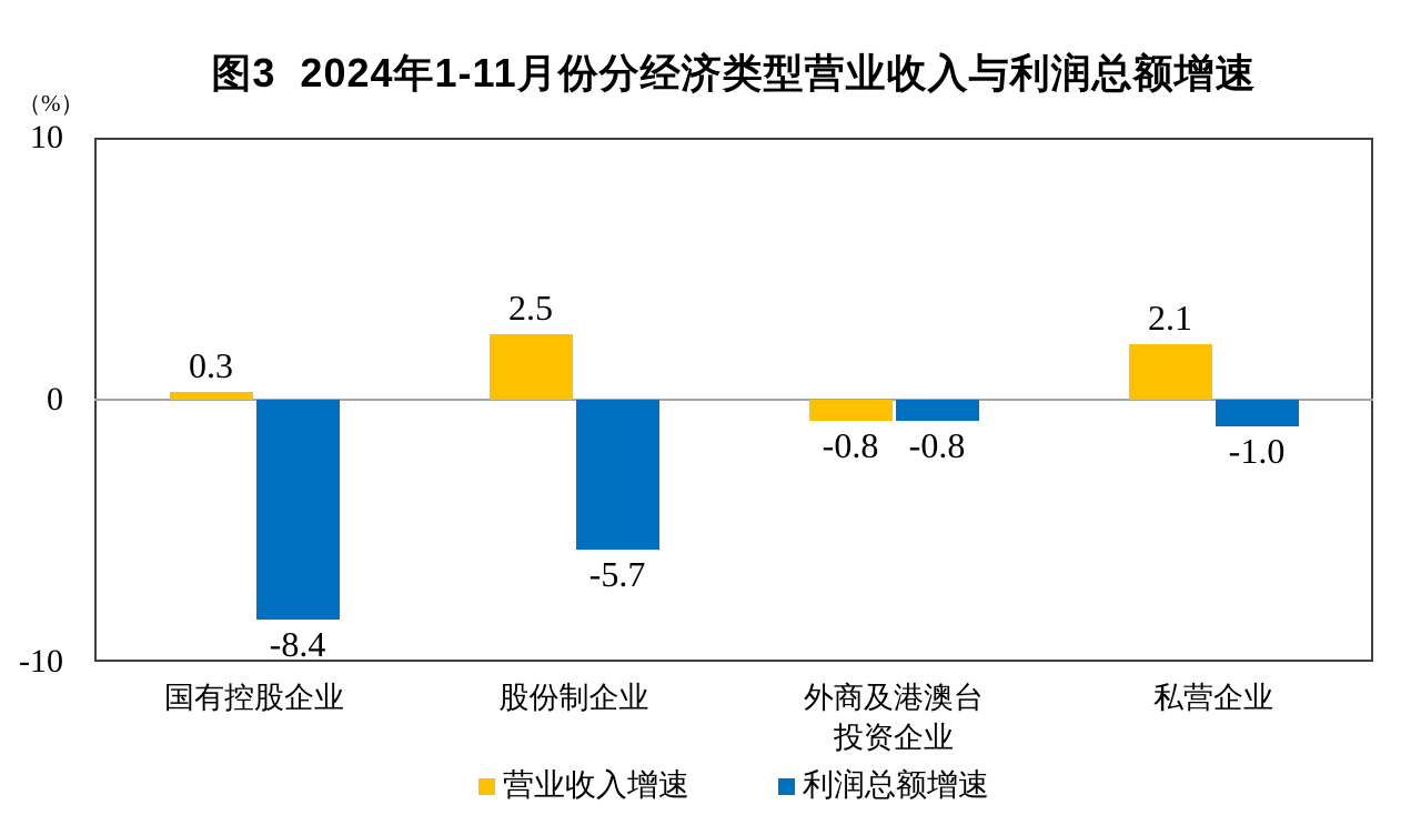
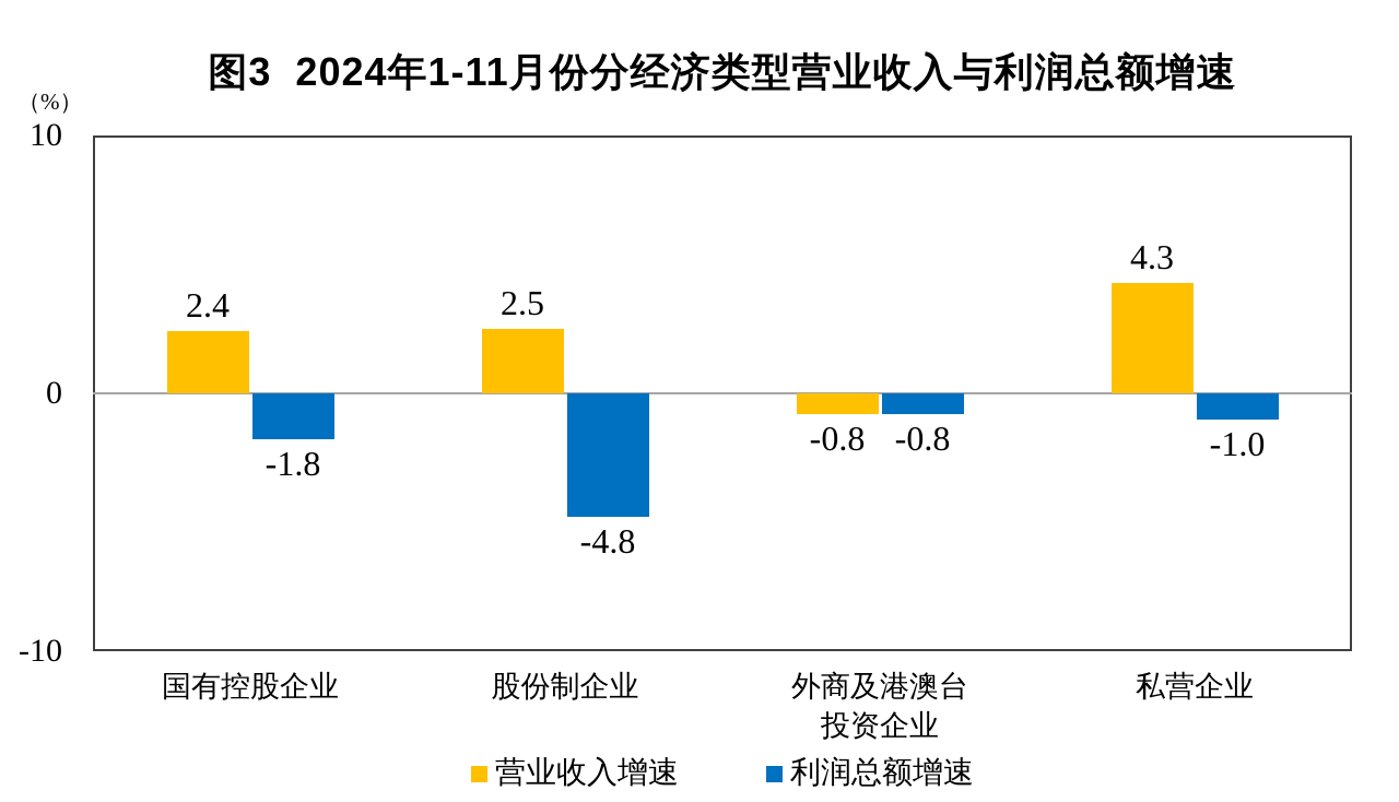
营业收入增速/国有控股企业: 0.3 -> 2.4
利润总额增速/国有控股企业: -8.4 -> -1.8
利润总额增速/股份制企业: -5.7 -> -4.8
营业收入增速/私营企业: 2.1 -> 4.3
